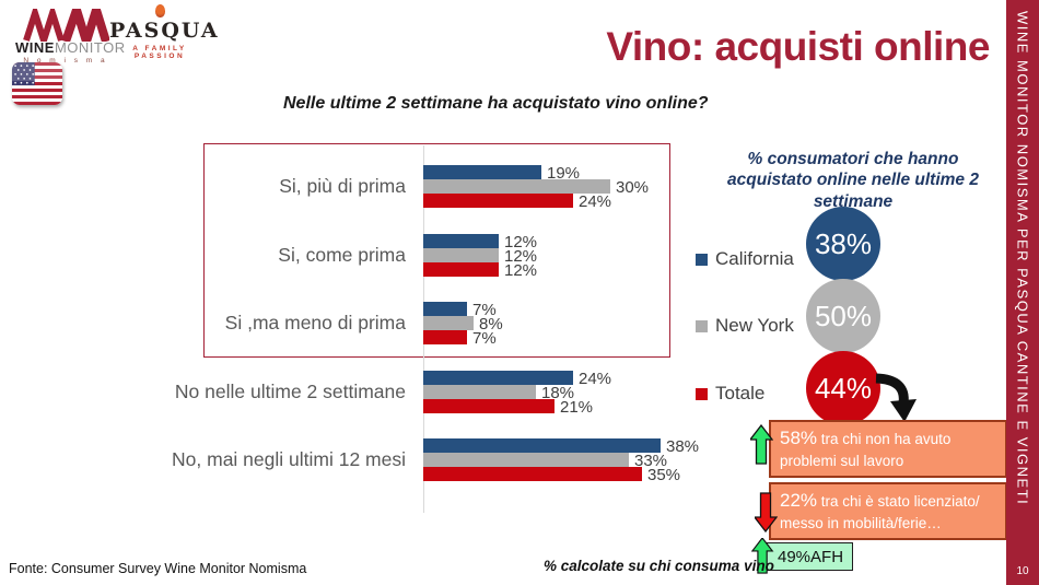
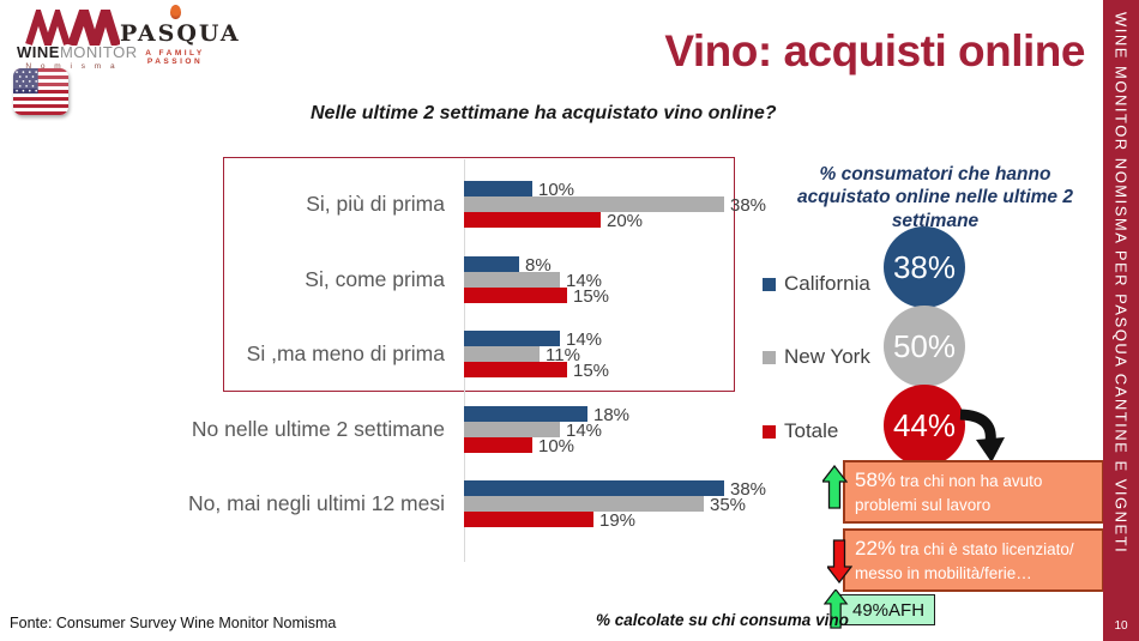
California/Si, più di prima: 19% -> 10%
New York/Si, più di prima: 30% -> 38%
Totale/Si, più di prima: 24% -> 20%
California/Si, come prima: 12% -> 8%
New York/Si, come prima: 12% -> 14%
Totale/Si, come prima: 12% -> 15%
California/Si ,ma meno di prima: 7% -> 14%
New York/Si ,ma meno di prima: 8% -> 11%
Totale/Si ,ma meno di prima: 7% -> 15%
California/No nelle ultime 2 settimane: 24% -> 18%
New York/No nelle ultime 2 settimane: 18% -> 14%
Totale/No nelle ultime 2 settimane: 21% -> 10%
New York/No, mai negli ultimi 12 mesi: 33% -> 35%
Totale/No, mai negli ultimi 12 mesi: 35% -> 19%
